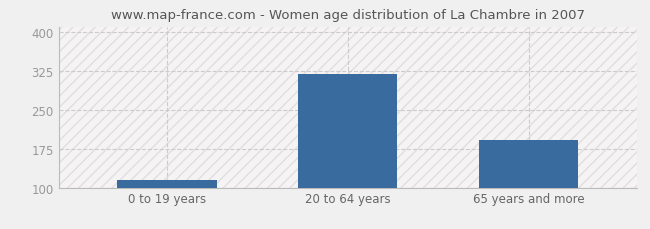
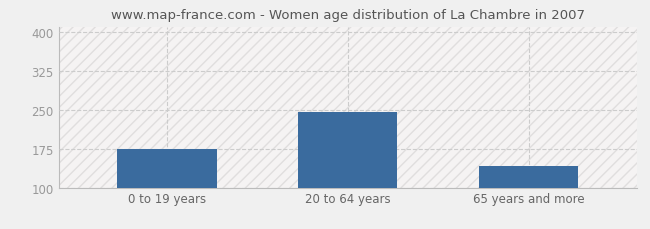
0 to 19 years: 115 -> 174
20 to 64 years: 318 -> 246
65 years and more: 192 -> 142
